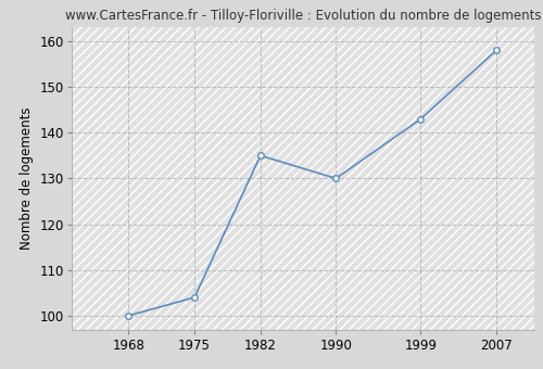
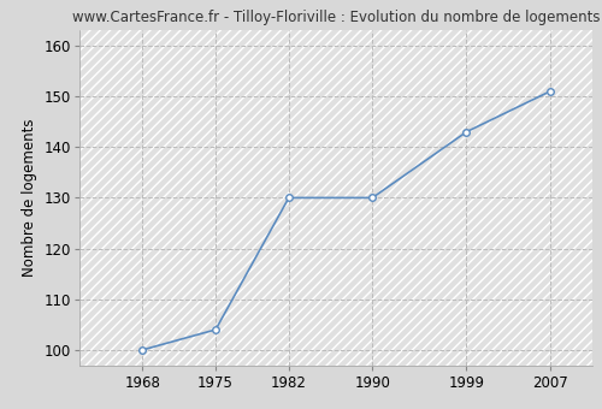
1982: 135 -> 130
2007: 158 -> 151
